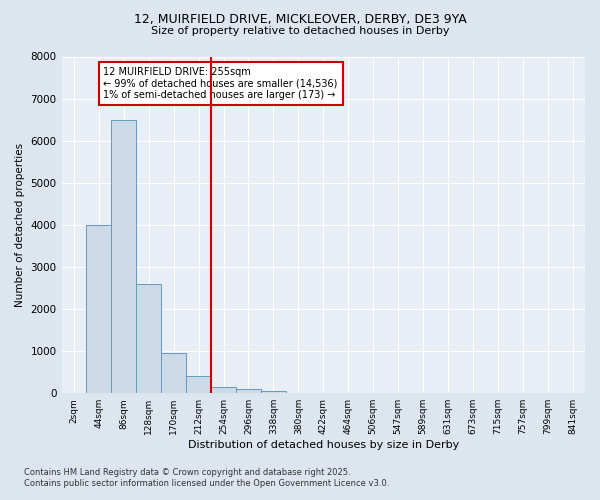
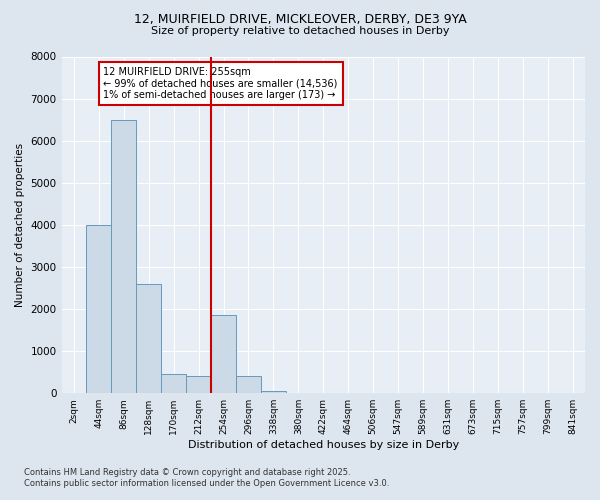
170sqm: 950 -> 450
254sqm: 150 -> 1850
296sqm: 100 -> 400
